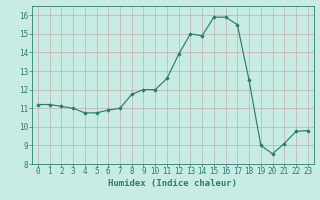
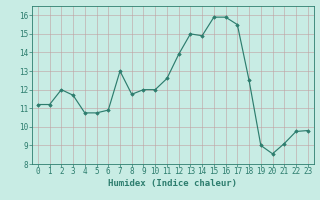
2: 11.1 -> 12.0
3: 11.0 -> 11.7
7: 11.0 -> 13.0
